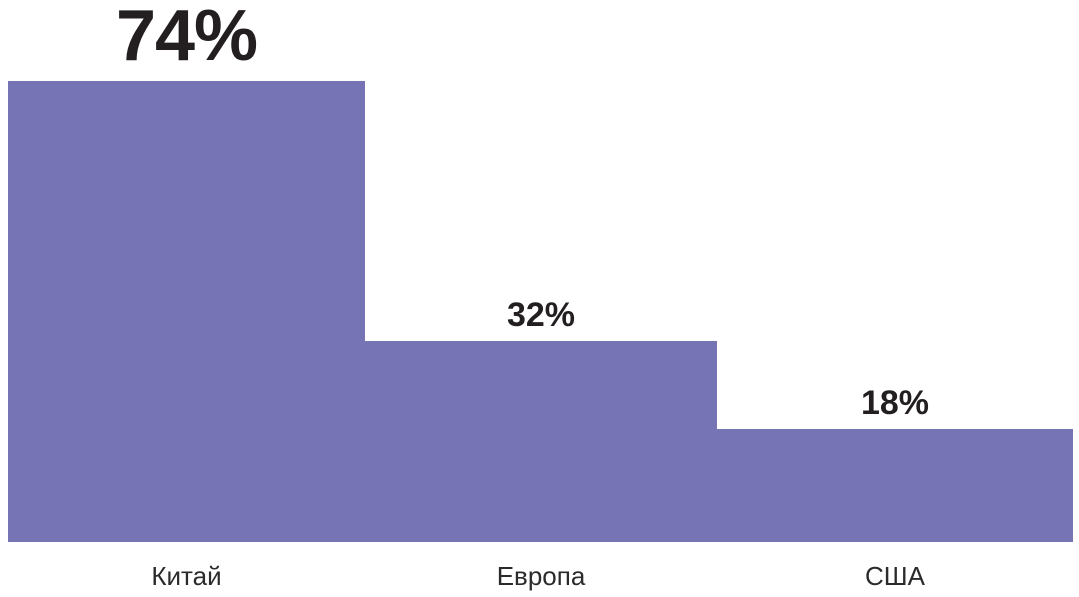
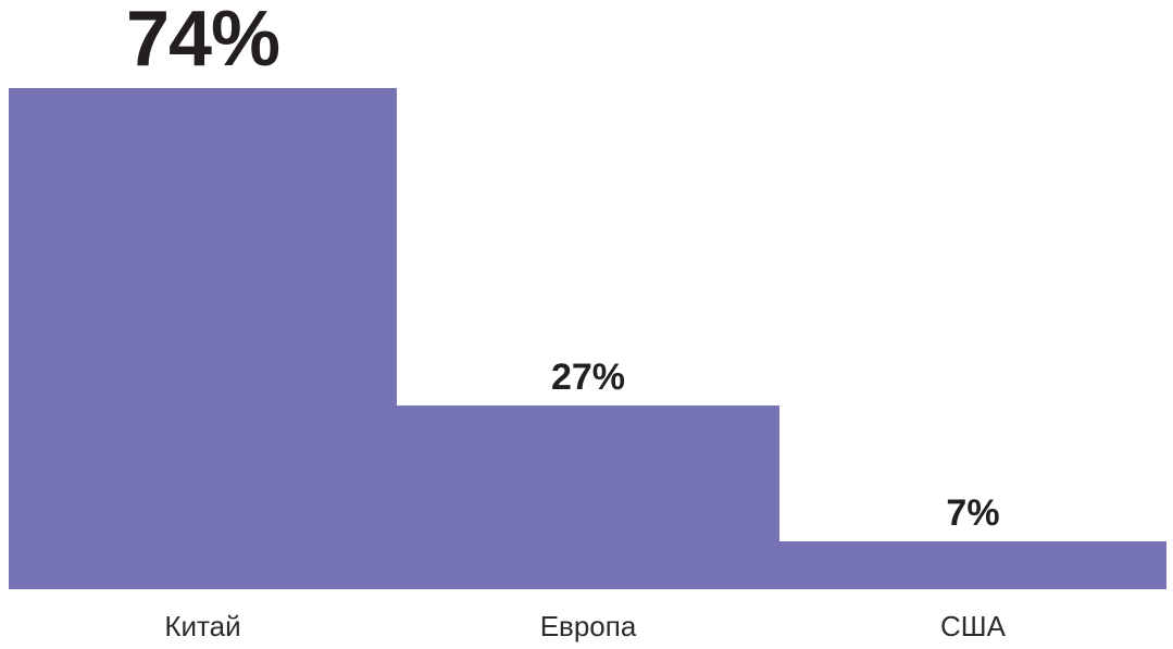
Европа: 32% -> 27%
США: 18% -> 7%
